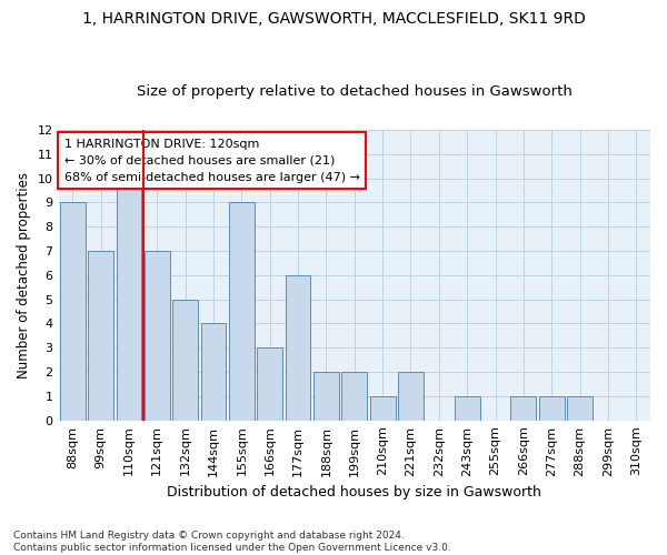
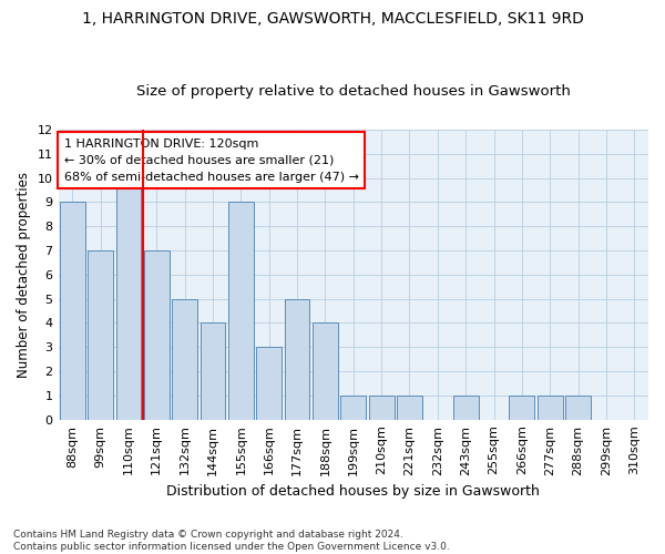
177sqm: 6 -> 5
188sqm: 2 -> 4
199sqm: 2 -> 1
221sqm: 2 -> 1
